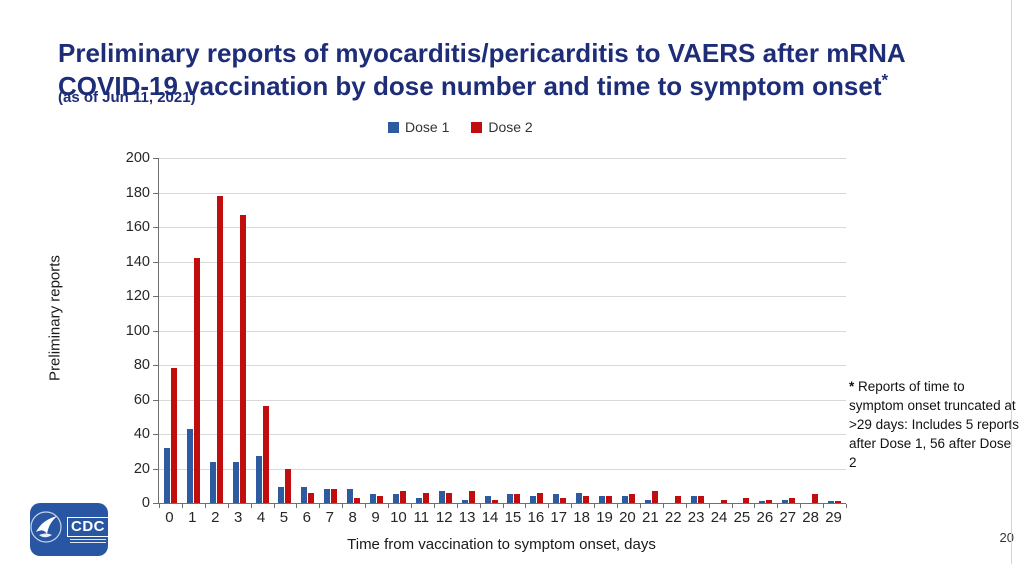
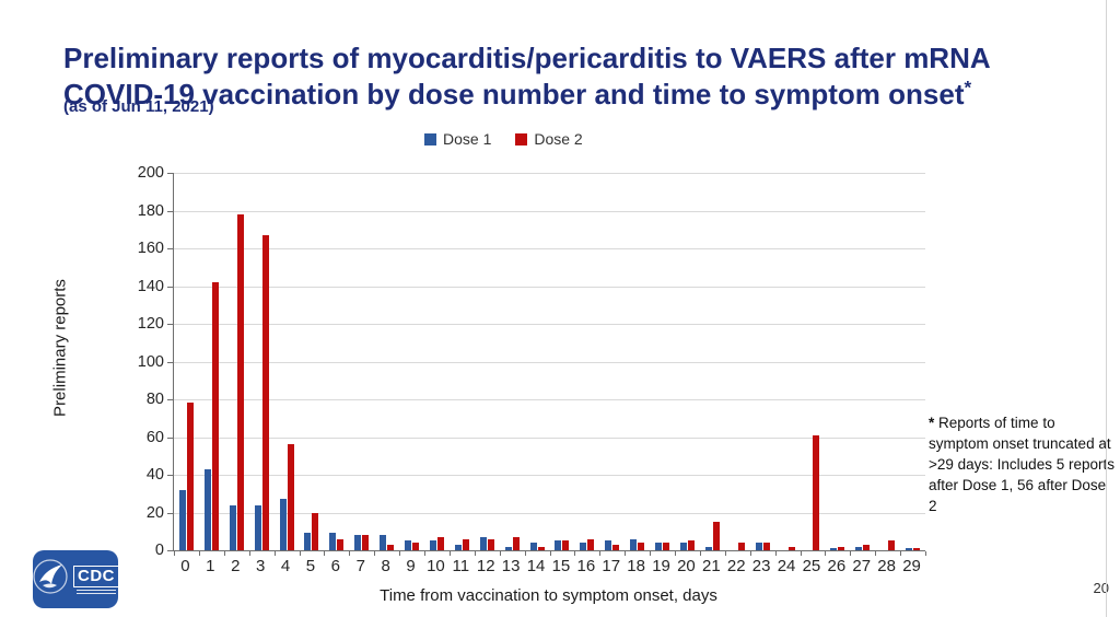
Dose 2/21: 7 -> 15
Dose 2/25: 3 -> 61
